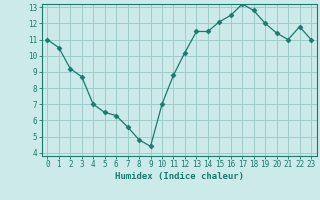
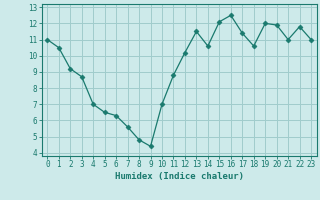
14: 11.5 -> 10.6
17: 13.2 -> 11.4
18: 12.8 -> 10.6
20: 11.4 -> 11.9
